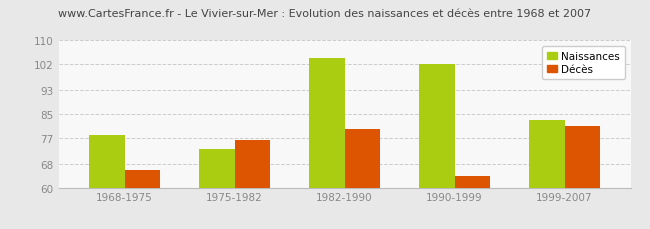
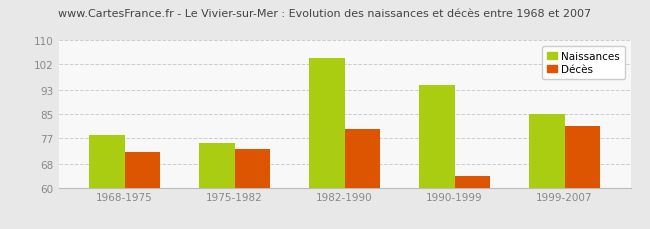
Décès/1968-1975: 66 -> 72
Naissances/1975-1982: 73 -> 75
Décès/1975-1982: 76 -> 73
Naissances/1990-1999: 102 -> 95
Naissances/1999-2007: 83 -> 85
